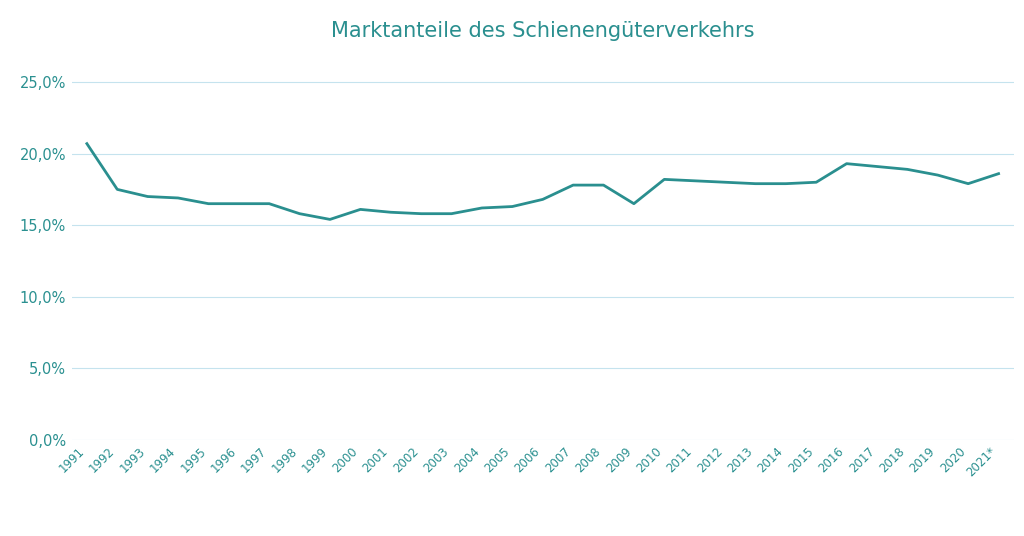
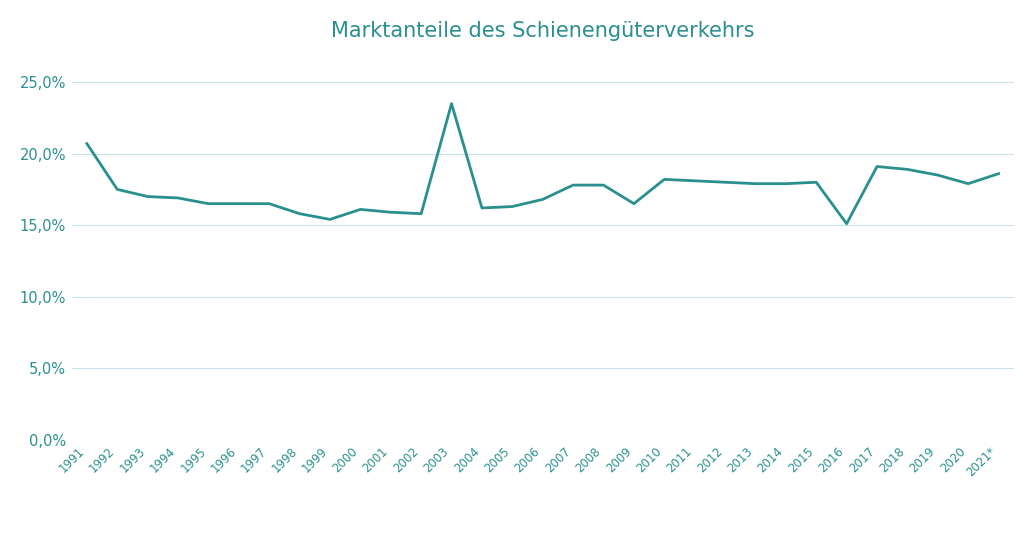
2003: 15,8% -> 23,5%
2016: 19,3% -> 15,1%
